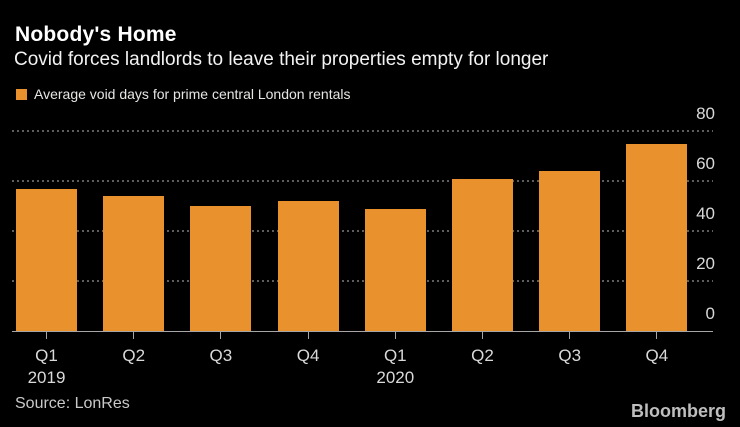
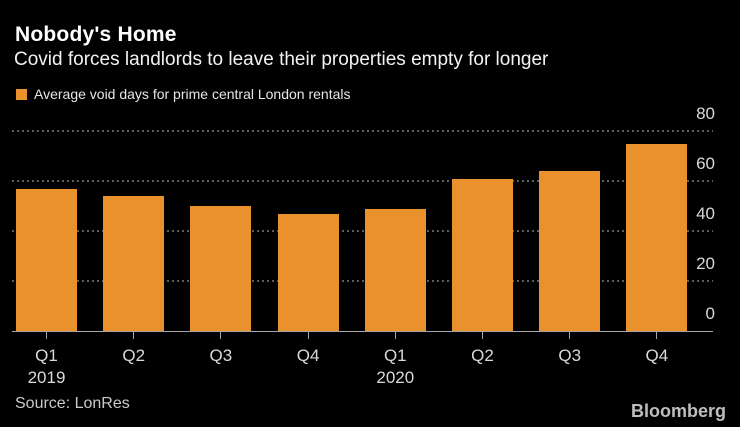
Q4 2019: 52 -> 47
